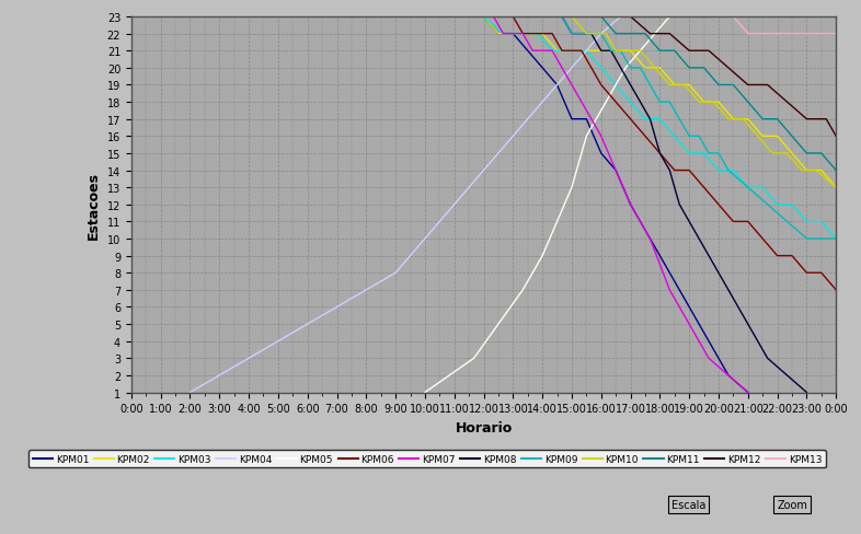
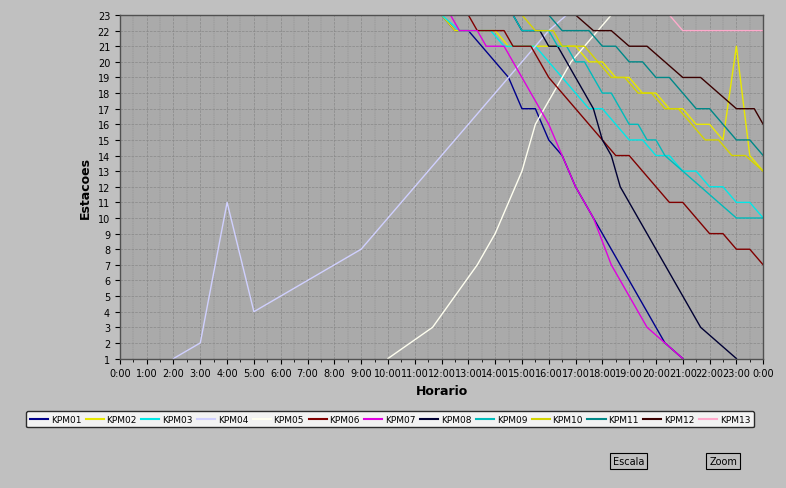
KPM04/4:00: 3 -> 11
KPM02/23:00: 14 -> 21
